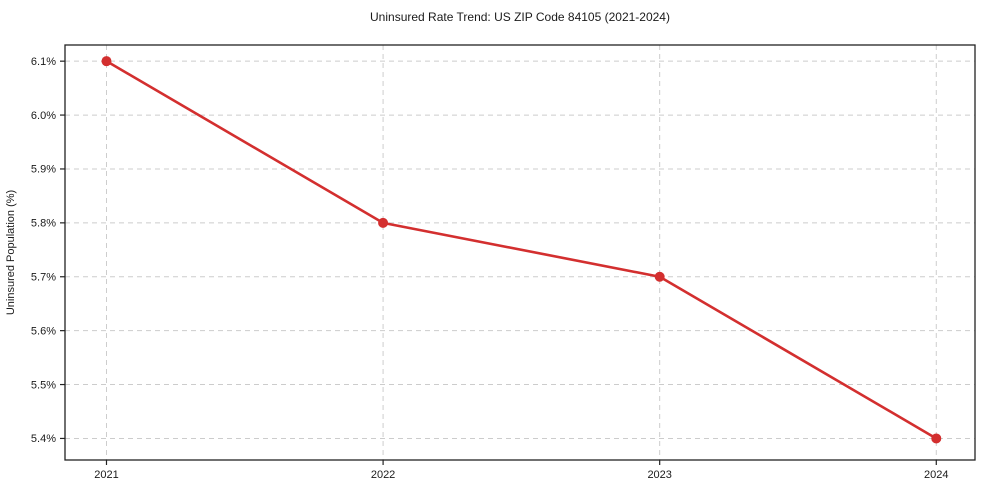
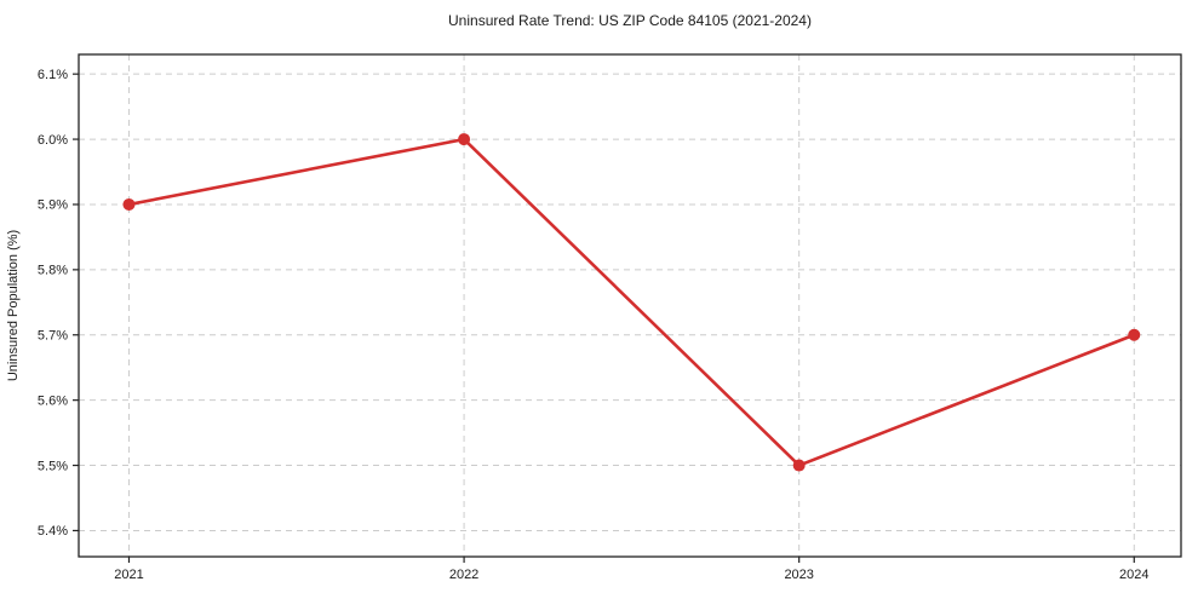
2021: 6.1% -> 5.9%
2022: 5.8% -> 6.0%
2023: 5.7% -> 5.5%
2024: 5.4% -> 5.7%
